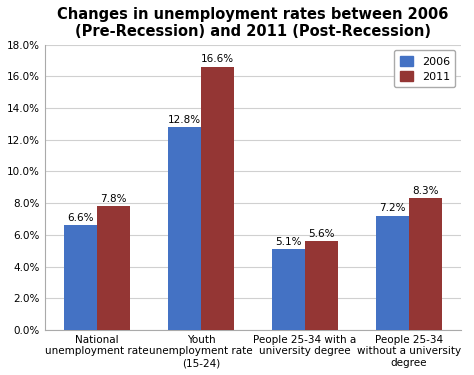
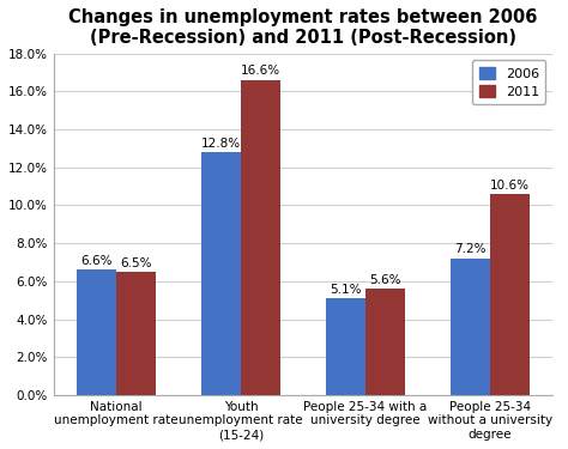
2011/National unemployment rate: 7.8% -> 6.5%
2011/People 25-34 without a university degree: 8.3% -> 10.6%
